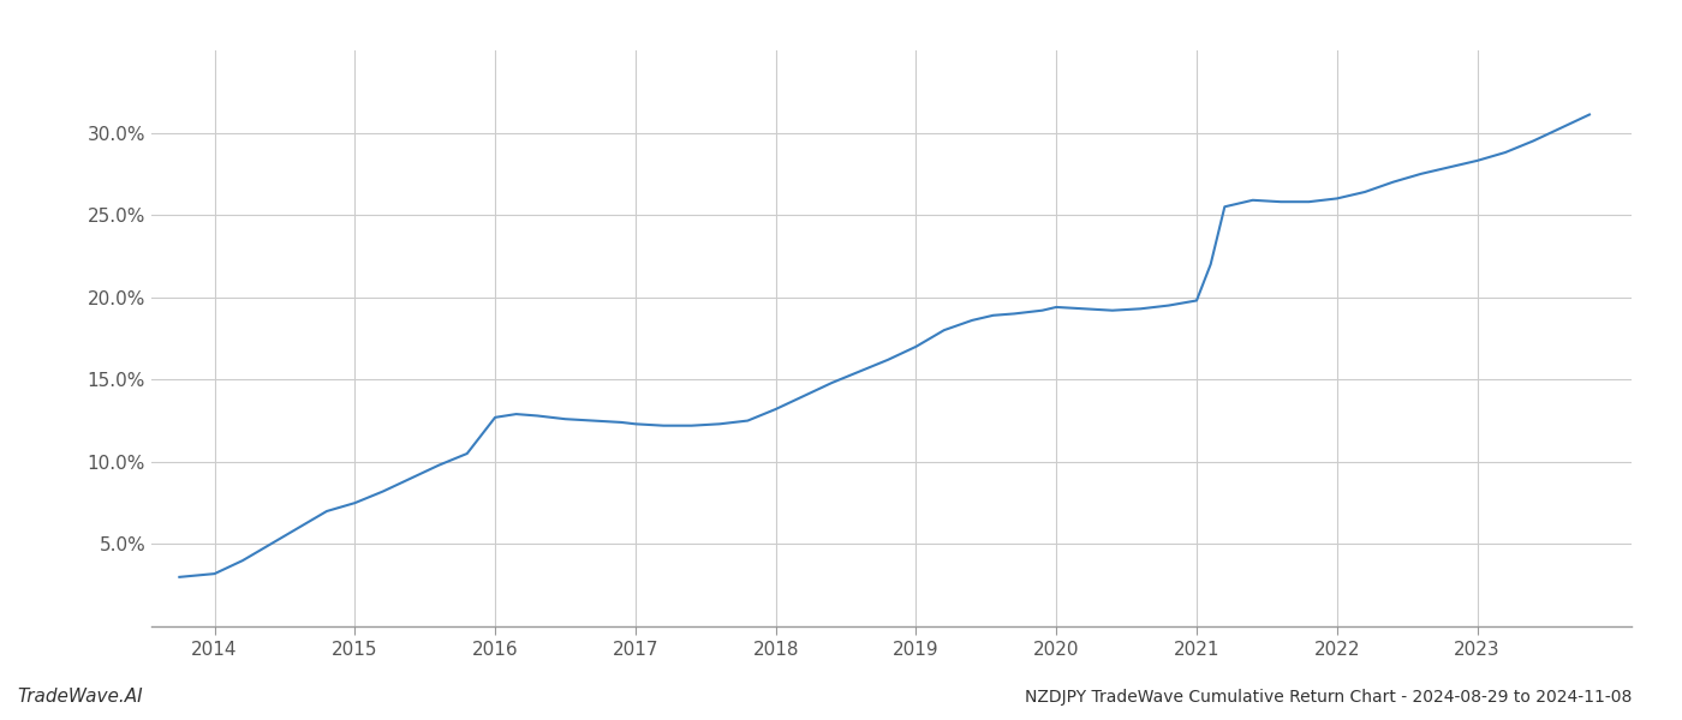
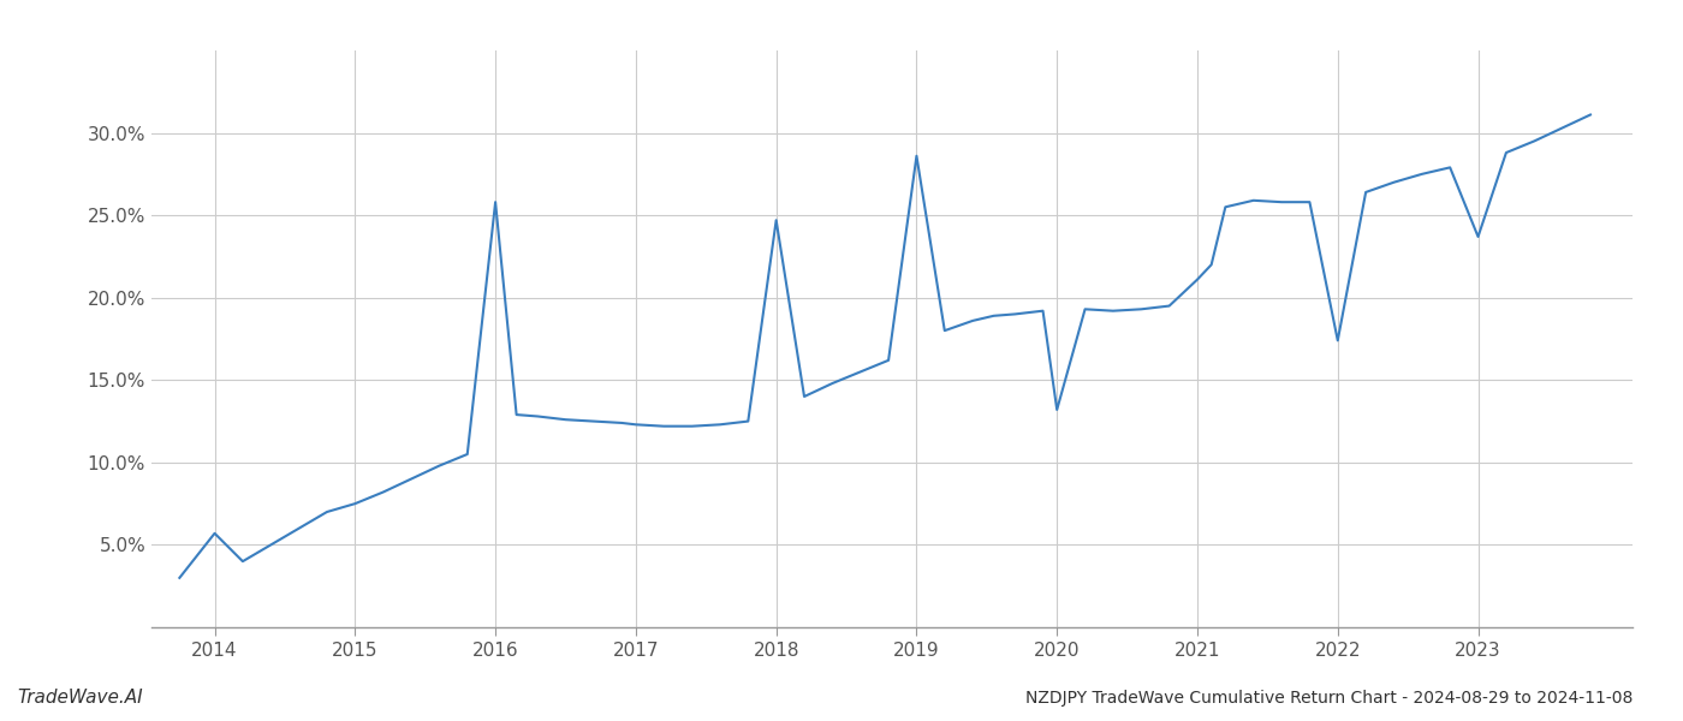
2014: 3.2% -> 5.7%
2016: 12.7% -> 25.8%
2018: 13.2% -> 24.7%
2019: 17.0% -> 28.6%
2020: 19.4% -> 13.2%
2021: 19.8% -> 21.1%
2022: 26.0% -> 17.4%
2023: 28.3% -> 23.7%
